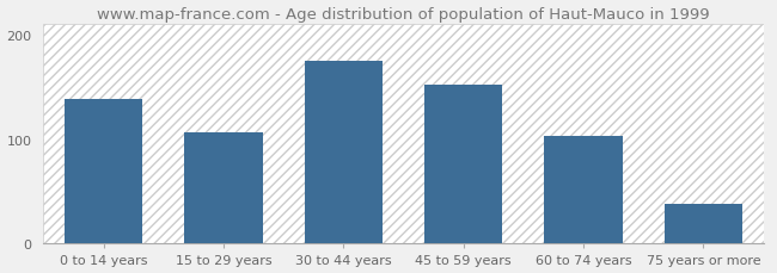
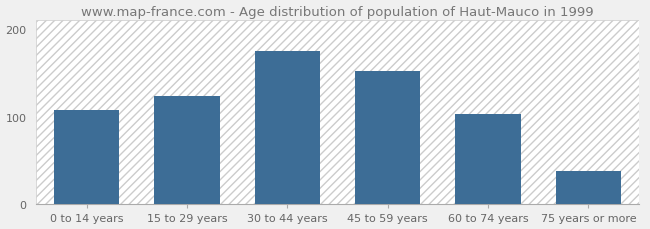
0 to 14 years: 138 -> 108
15 to 29 years: 107 -> 124
